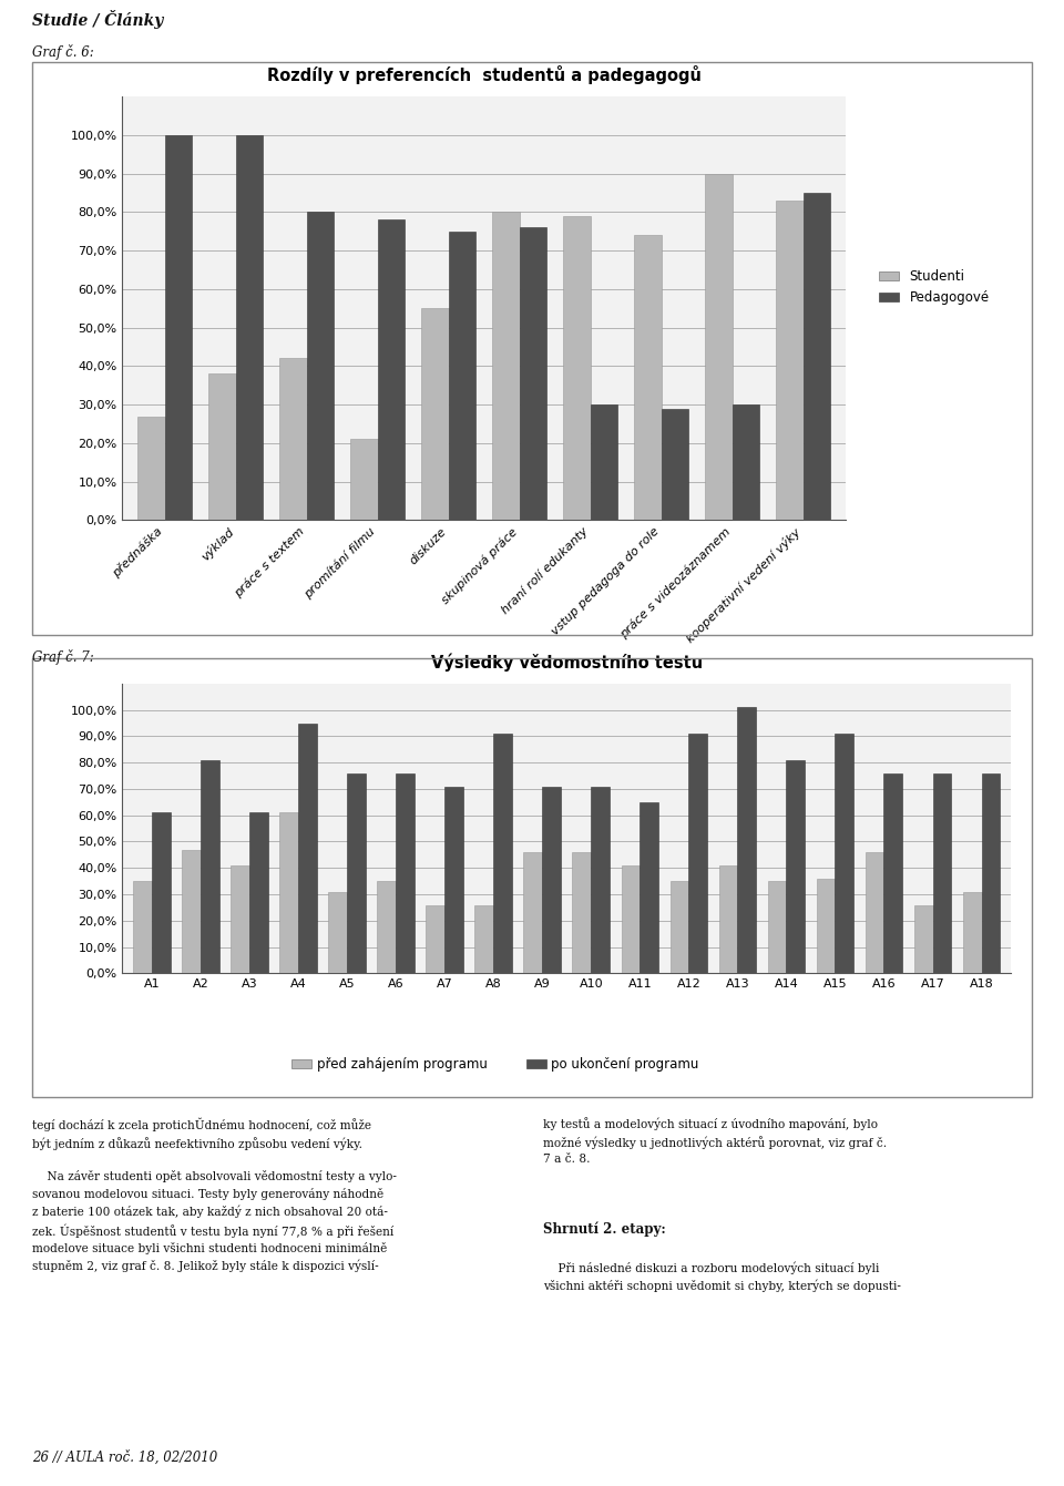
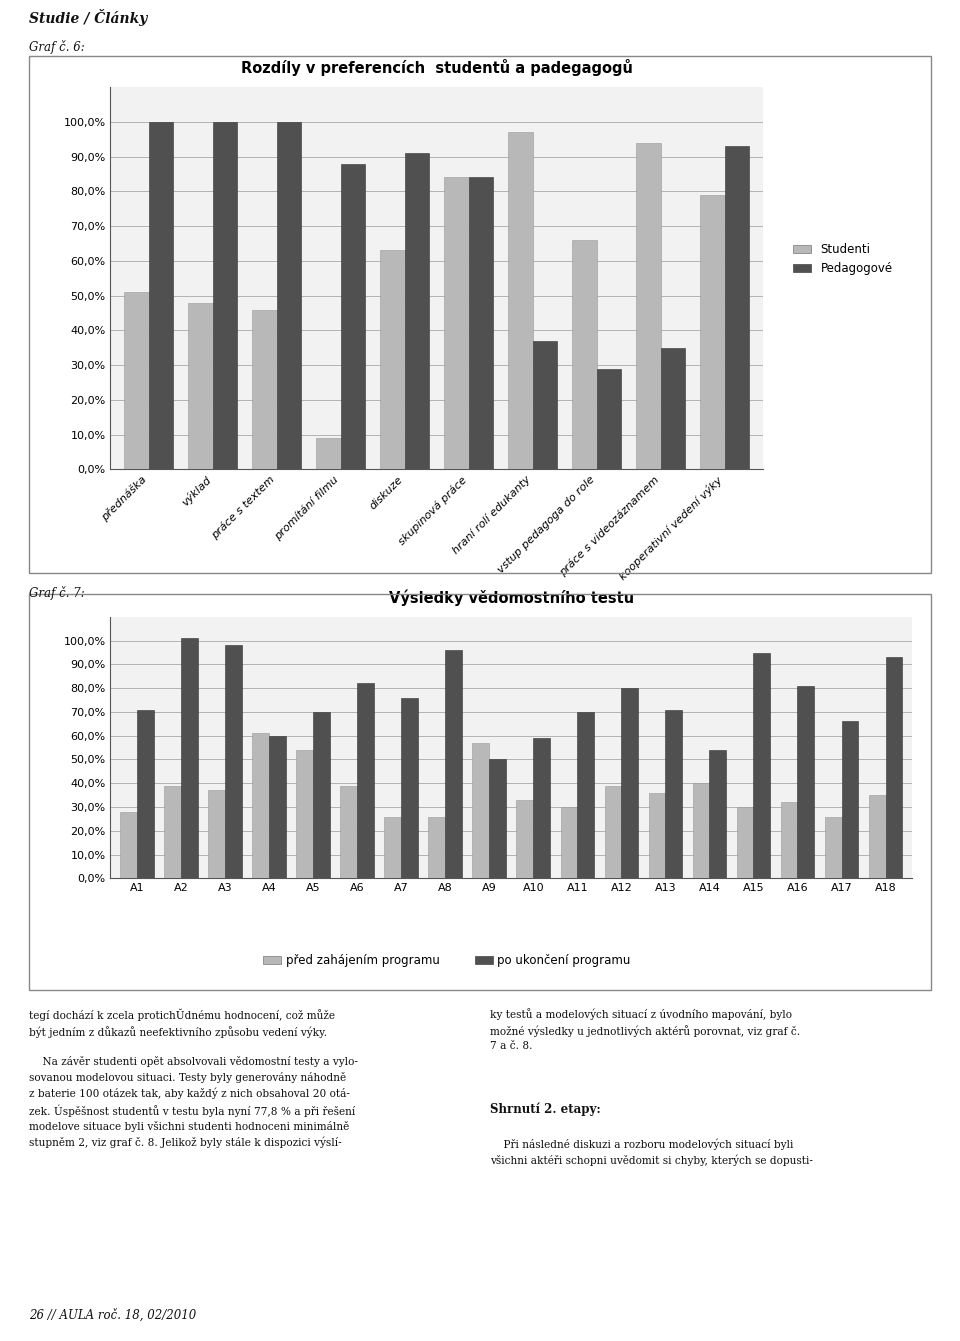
Rozdíly v preferencích studentů a padegagogů/Studenti/přednáška: 27% -> 51%
Rozdíly v preferencích studentů a padegagogů/Studenti/výklad: 38% -> 48%
Rozdíly v preferencích studentů a padegagogů/Studenti/práce s textem: 42% -> 46%
Rozdíly v preferencích studentů a padegagogů/Pedagogové/práce s textem: 80% -> 100%
Rozdíly v preferencích studentů a padegagogů/Studenti/promítání filmu: 21% -> 9%
Rozdíly v preferencích studentů a padegagogů/Pedagogové/promítání filmu: 78% -> 88%
Rozdíly v preferencích studentů a padegagogů/Studenti/diskuze: 55% -> 63%
Rozdíly v preferencích studentů a padegagogů/Pedagogové/diskuze: 75% -> 91%
Rozdíly v preferencích studentů a padegagogů/Studenti/skupinová práce: 80% -> 84%
Rozdíly v preferencích studentů a padegagogů/Pedagogové/skupinová práce: 76% -> 84%
Rozdíly v preferencích studentů a padegagogů/Studenti/hraní rolí edukanty: 79% -> 97%
Rozdíly v preferencích studentů a padegagogů/Pedagogové/hraní rolí edukanty: 30% -> 37%
Rozdíly v preferencích studentů a padegagogů/Studenti/vstup pedagoga do role: 74% -> 66%
Rozdíly v preferencích studentů a padegagogů/Studenti/práce s videozáznamem: 90% -> 94%
Rozdíly v preferencích studentů a padegagogů/Pedagogové/práce s videozáznamem: 30% -> 35%
Rozdíly v preferencích studentů a padegagogů/Studenti/kooperativní vedení výky: 83% -> 79%
Rozdíly v preferencích studentů a padegagogů/Pedagogové/kooperativní vedení výky: 85% -> 93%
Výsledky vědomostního testu/před zahájením programu/A1: 35% -> 28%
Výsledky vědomostního testu/po ukončení programu/A1: 61% -> 71%
Výsledky vědomostního testu/před zahájením programu/A2: 47% -> 39%
Výsledky vědomostního testu/po ukončení programu/A2: 81% -> 101%
Výsledky vědomostního testu/před zahájením programu/A3: 41% -> 37%
Výsledky vědomostního testu/po ukončení programu/A3: 61% -> 98%
Výsledky vědomostního testu/po ukončení programu/A4: 95% -> 60%
Výsledky vědomostního testu/před zahájením programu/A5: 31% -> 54%
Výsledky vědomostního testu/po ukončení programu/A5: 76% -> 70%
Výsledky vědomostního testu/před zahájením programu/A6: 35% -> 39%
Výsledky vědomostního testu/po ukončení programu/A6: 76% -> 82%
Výsledky vědomostního testu/po ukončení programu/A7: 71% -> 76%
Výsledky vědomostního testu/po ukončení programu/A8: 91% -> 96%
Výsledky vědomostního testu/před zahájením programu/A9: 46% -> 57%
Výsledky vědomostního testu/po ukončení programu/A9: 71% -> 50%
Výsledky vědomostního testu/před zahájením programu/A10: 46% -> 33%
Výsledky vědomostního testu/po ukončení programu/A10: 71% -> 59%
Výsledky vědomostního testu/před zahájením programu/A11: 41% -> 30%
Výsledky vědomostního testu/po ukončení programu/A11: 65% -> 70%
Výsledky vědomostního testu/před zahájením programu/A12: 35% -> 39%
Výsledky vědomostního testu/po ukončení programu/A12: 91% -> 80%
Výsledky vědomostního testu/před zahájením programu/A13: 41% -> 36%
Výsledky vědomostního testu/po ukončení programu/A13: 101% -> 71%
Výsledky vědomostního testu/před zahájením programu/A14: 35% -> 40%
Výsledky vědomostního testu/po ukončení programu/A14: 81% -> 54%
Výsledky vědomostního testu/před zahájením programu/A15: 36% -> 30%
Výsledky vědomostního testu/po ukončení programu/A15: 91% -> 95%
Výsledky vědomostního testu/před zahájením programu/A16: 46% -> 32%
Výsledky vědomostního testu/po ukončení programu/A16: 76% -> 81%
Výsledky vědomostního testu/po ukončení programu/A17: 76% -> 66%
Výsledky vědomostního testu/před zahájením programu/A18: 31% -> 35%
Výsledky vědomostního testu/po ukončení programu/A18: 76% -> 93%
